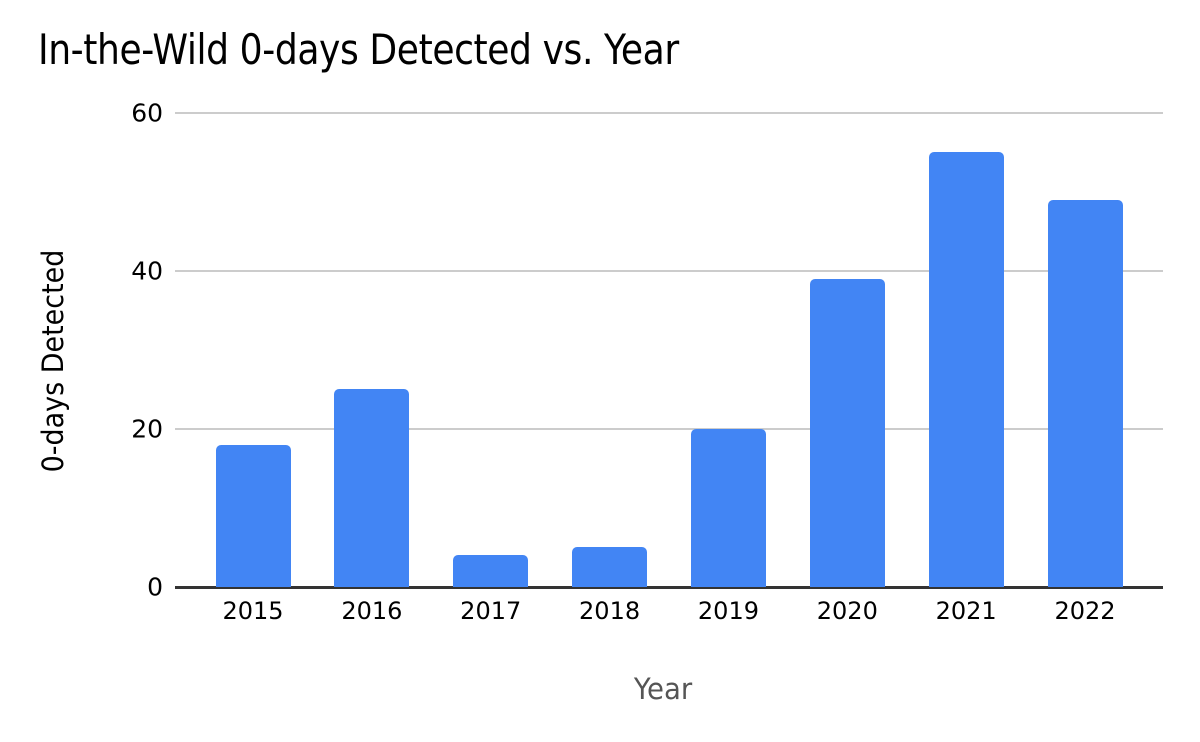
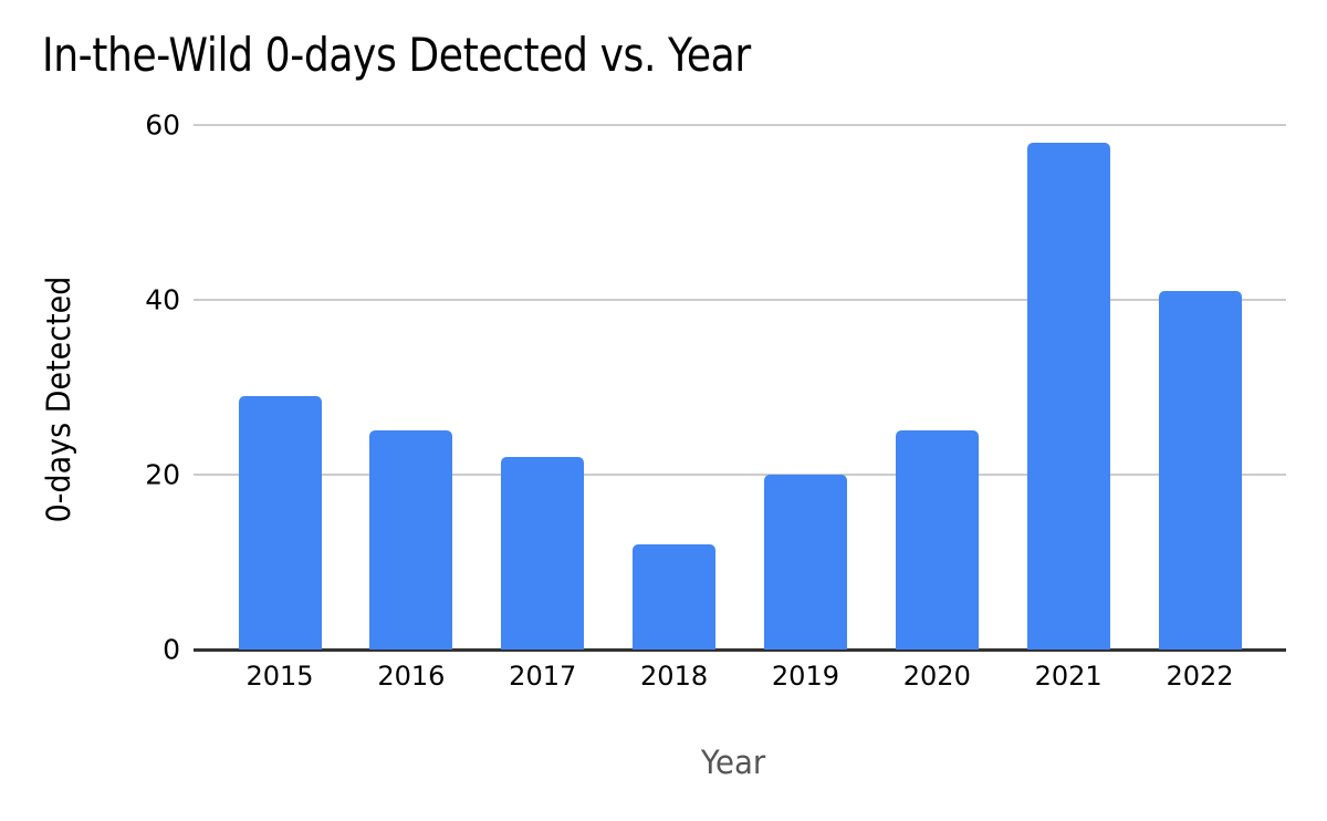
2015: 18 -> 29
2017: 4 -> 22
2018: 5 -> 12
2020: 39 -> 25
2021: 55 -> 58
2022: 49 -> 41
